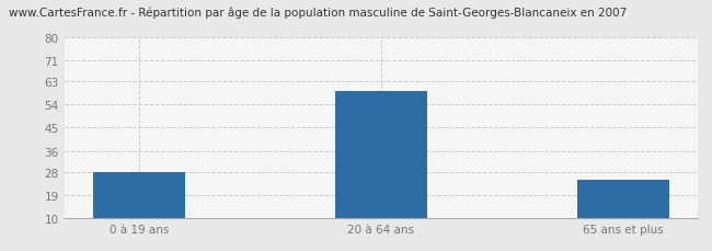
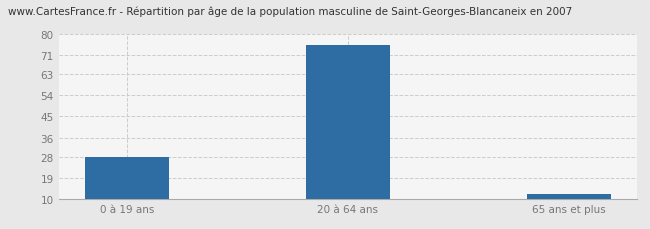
20 à 64 ans: 59 -> 75
65 ans et plus: 25 -> 12
